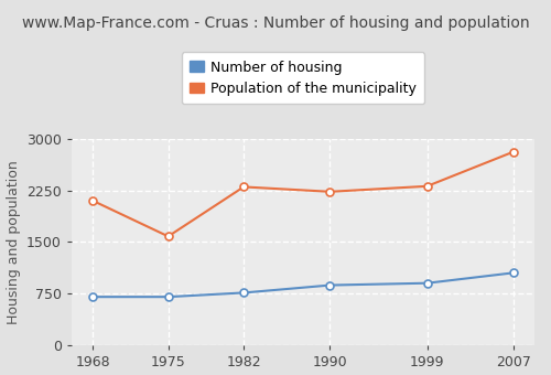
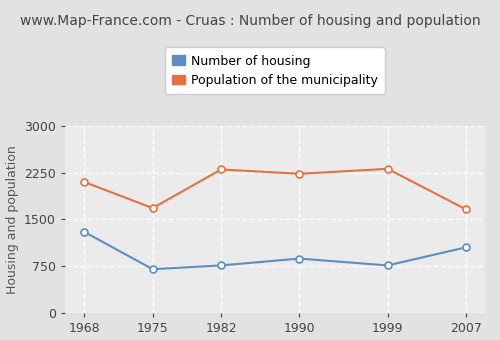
Number of housing/1968: 700 -> 1300
Population of the municipality/1975: 1580 -> 1680
Number of housing/1999: 900 -> 760
Population of the municipality/2007: 2810 -> 1660
